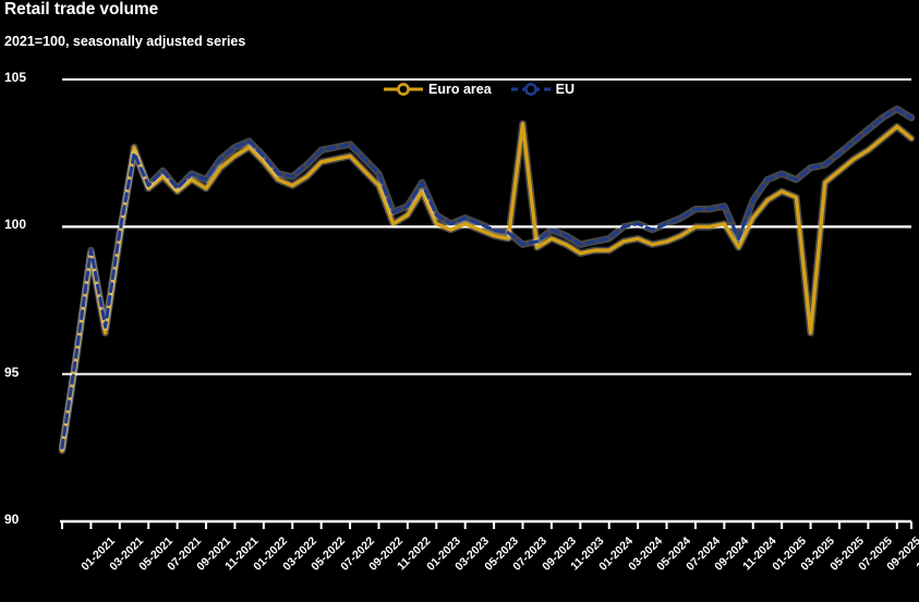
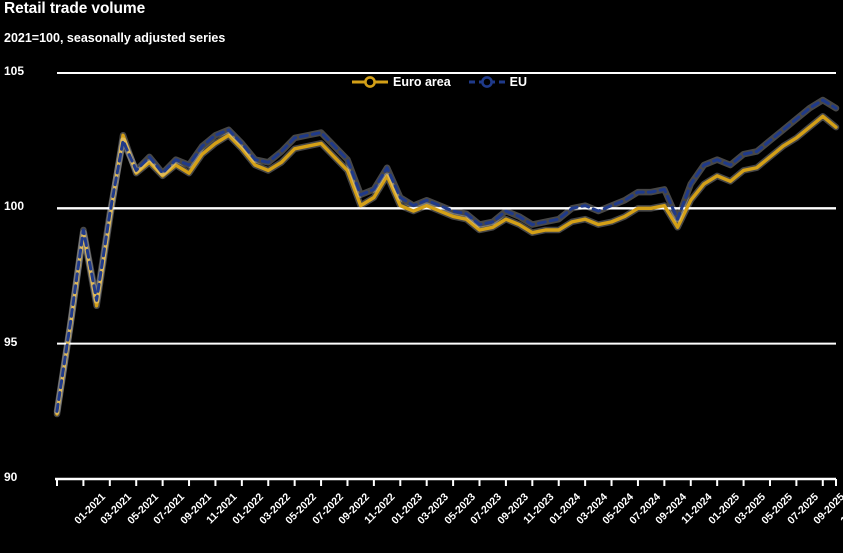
Euro area/09-2023: 103.5 -> 99.2
Euro area/05-2025: 96.4 -> 101.4
